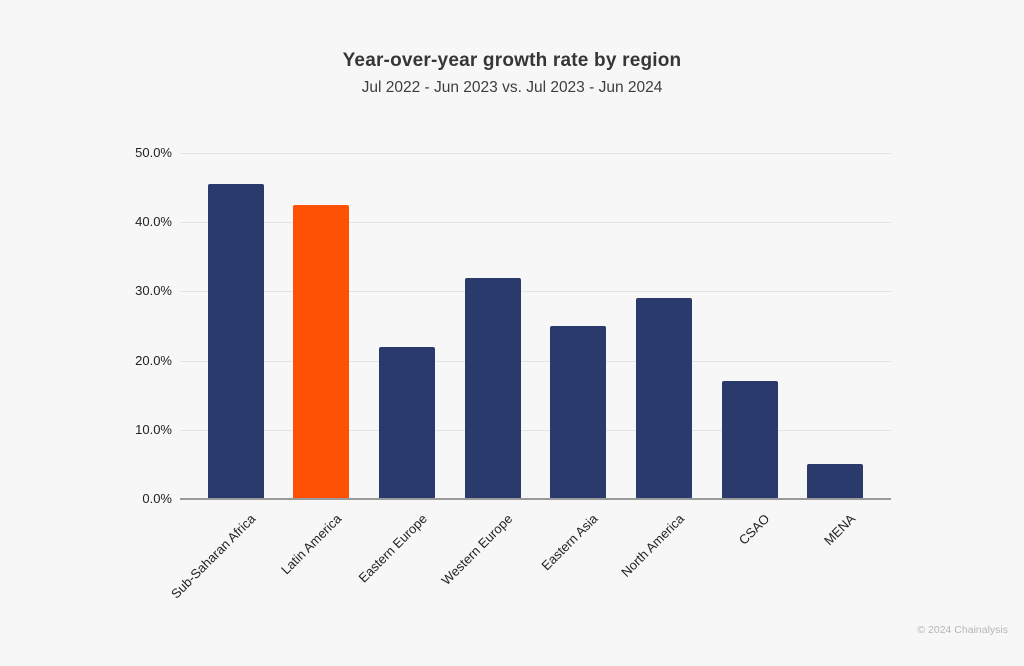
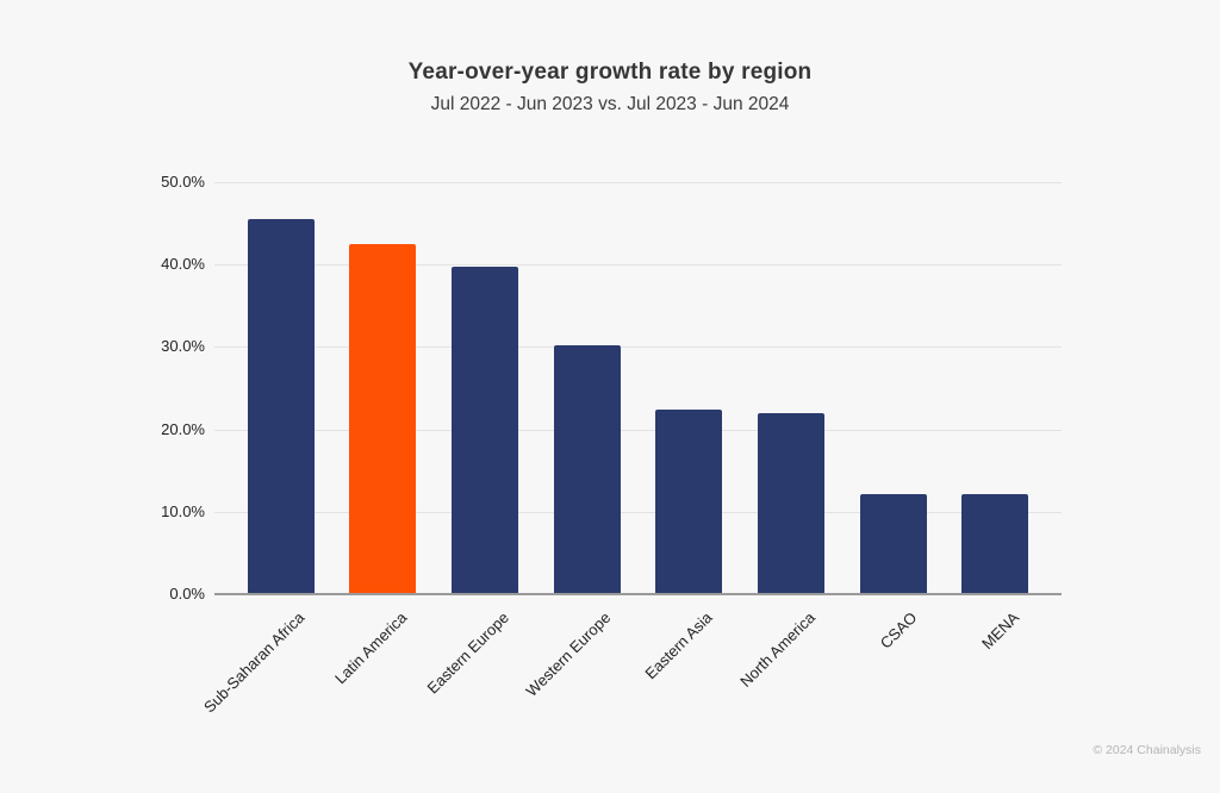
Eastern Europe: 22% -> 40%
Western Europe: 32% -> 30%
Eastern Asia: 25% -> 22%
North America: 29% -> 22%
CSAO: 17% -> 12%
MENA: 5% -> 12%
